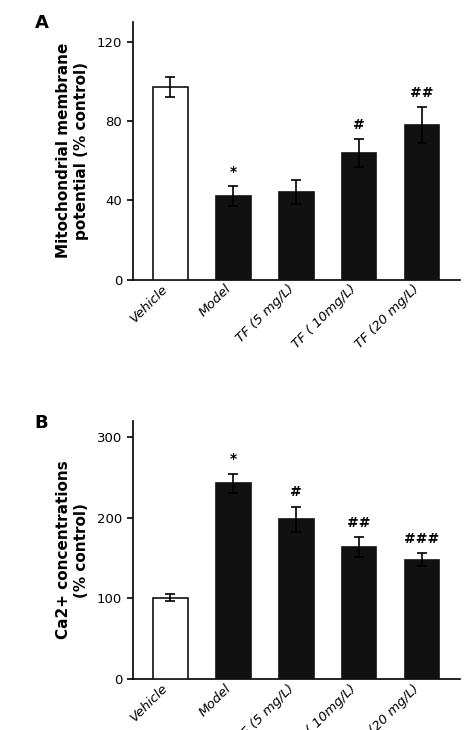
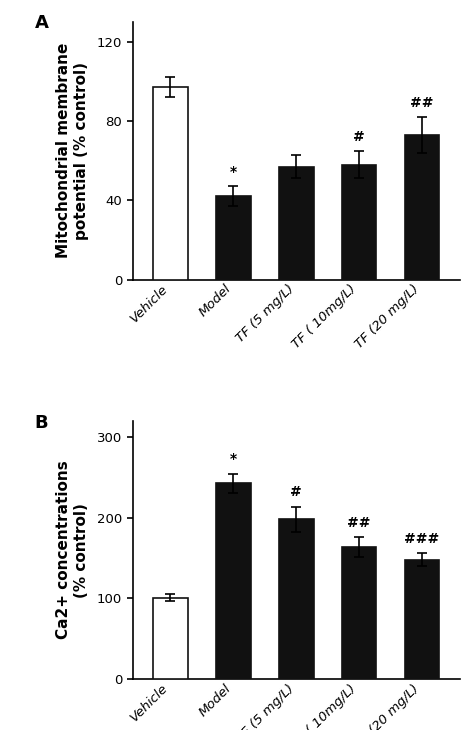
TF (5 mg/L): 44 -> 57
TF ( 10mg/L): 64 -> 58
TF (20 mg/L): 78 -> 73
